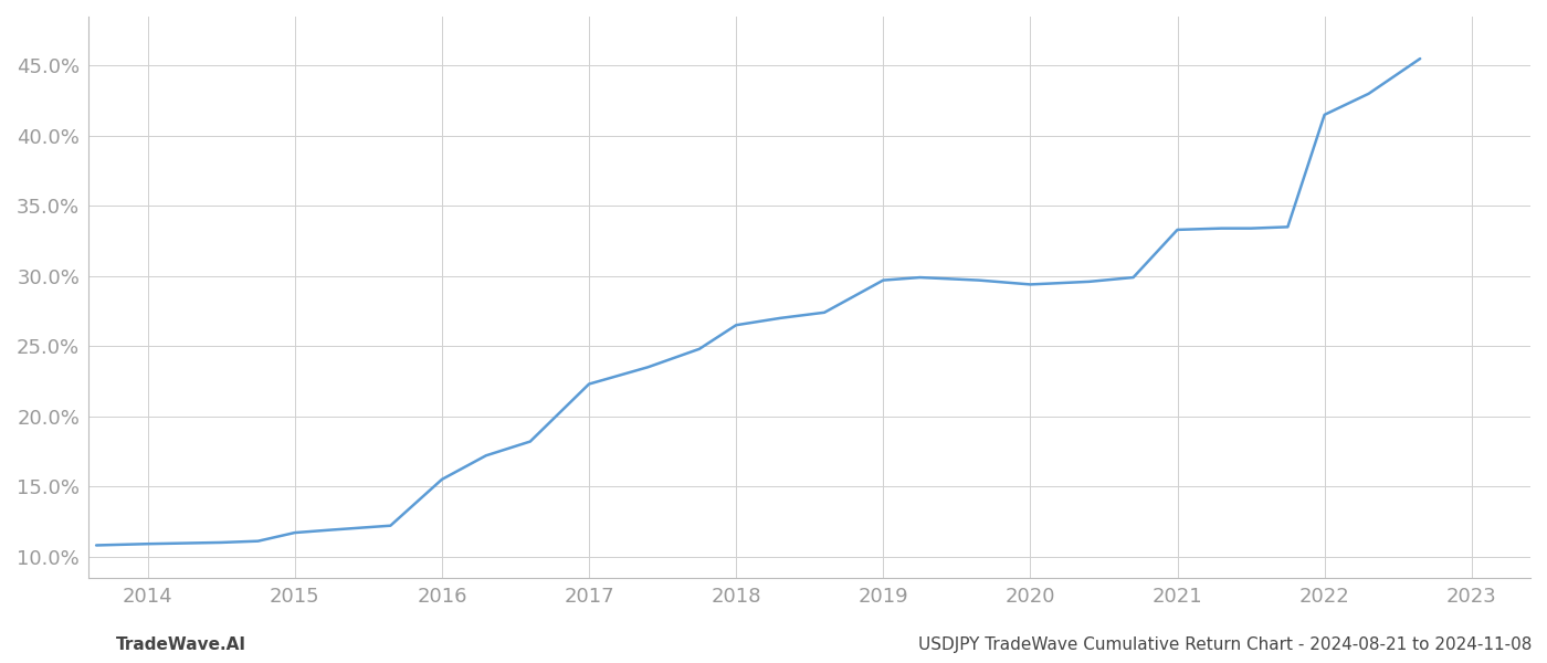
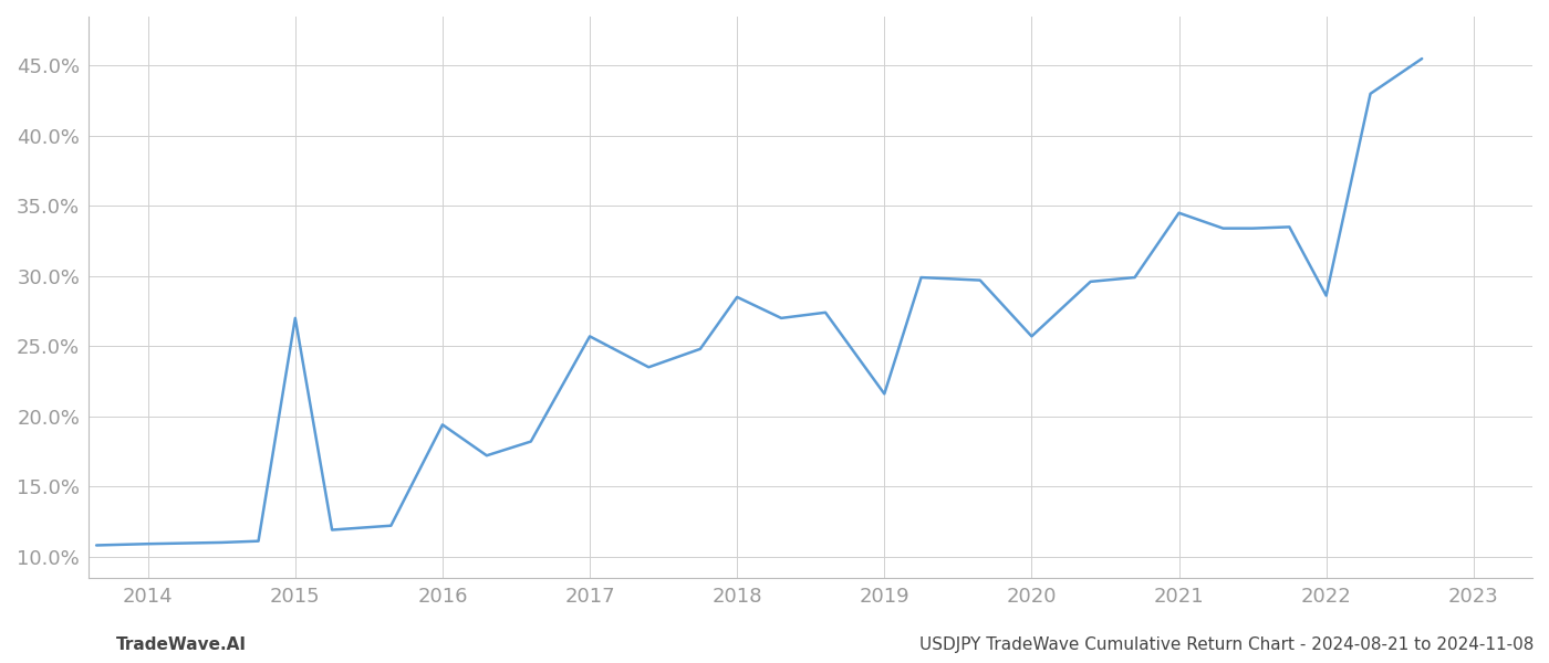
2015: 11.7% -> 27.0%
2016: 15.5% -> 19.4%
2017: 22.3% -> 25.7%
2018: 26.5% -> 28.5%
2019: 29.7% -> 21.6%
2020: 29.4% -> 25.7%
2021: 33.3% -> 34.5%
2022: 41.5% -> 28.6%
